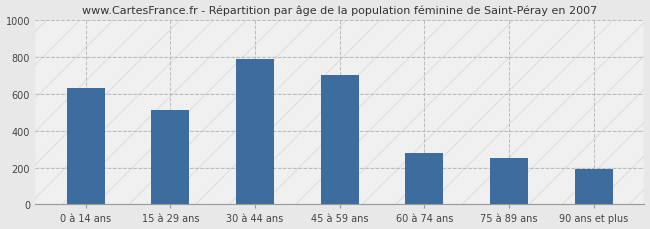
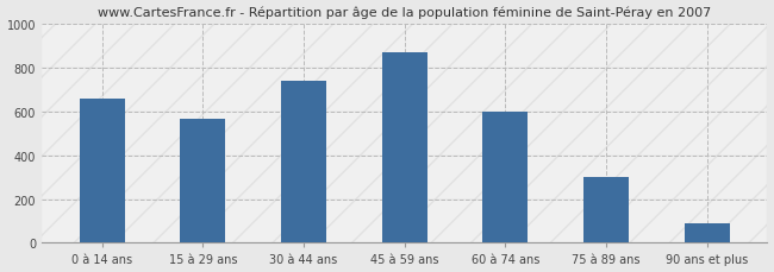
0 à 14 ans: 630 -> 660
15 à 29 ans: 510 -> 560
30 à 44 ans: 790 -> 740
45 à 59 ans: 700 -> 870
60 à 74 ans: 280 -> 600
75 à 89 ans: 250 -> 300
90 ans et plus: 190 -> 90
